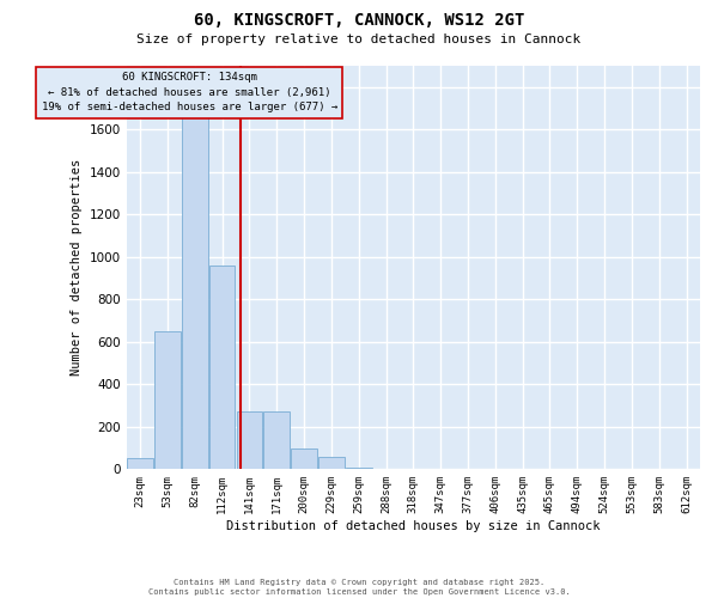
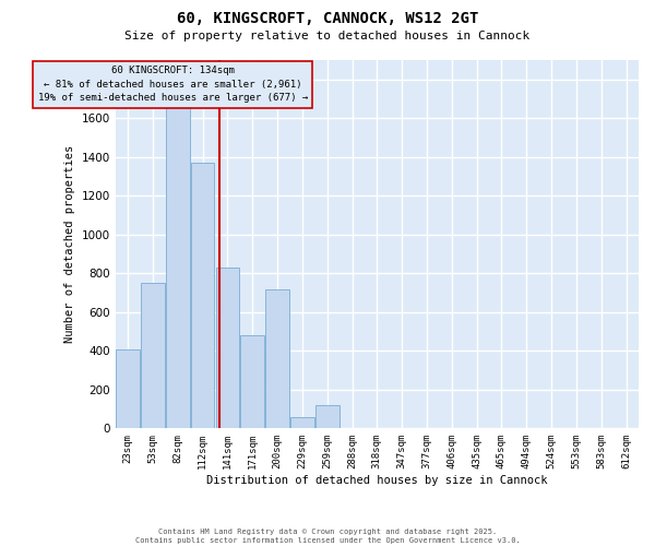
23sqm: 60 -> 410
53sqm: 650 -> 750
112sqm: 960 -> 1370
141sqm: 270 -> 830
171sqm: 270 -> 480
200sqm: 100 -> 720
259sqm: 10 -> 120
